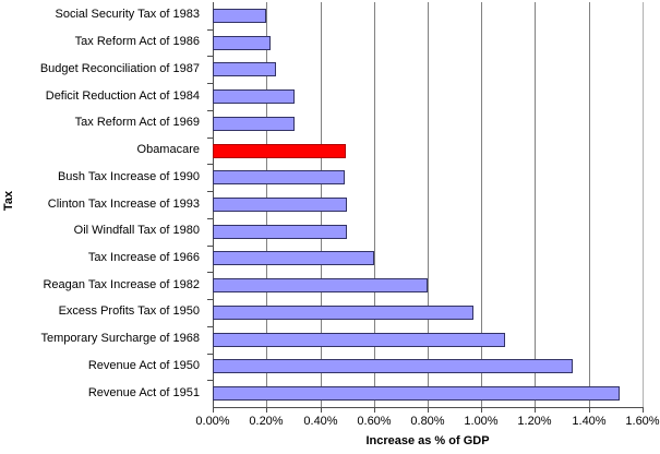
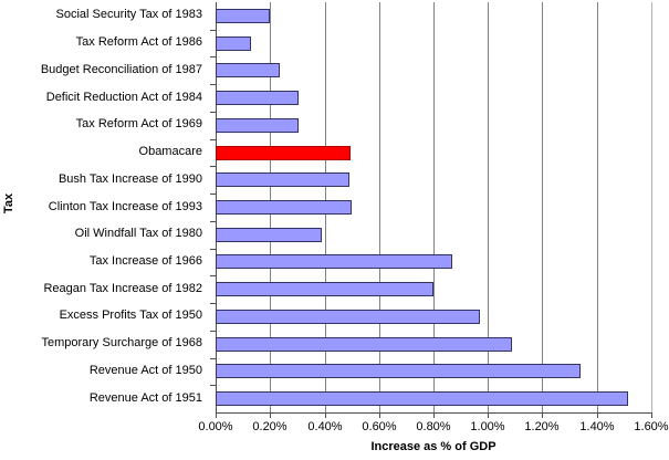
Tax Reform Act of 1986: 0.21% -> 0.13%
Oil Windfall Tax of 1980: 0.50% -> 0.39%
Tax Increase of 1966: 0.60% -> 0.87%
